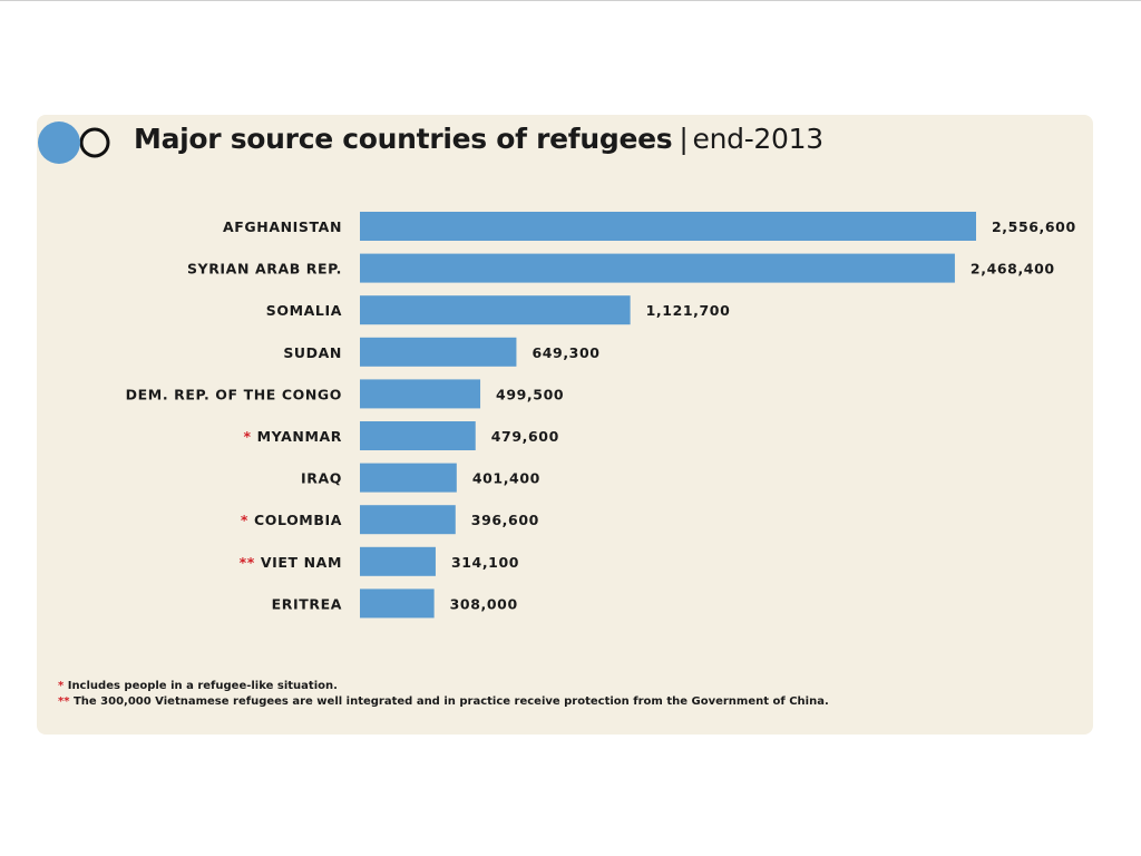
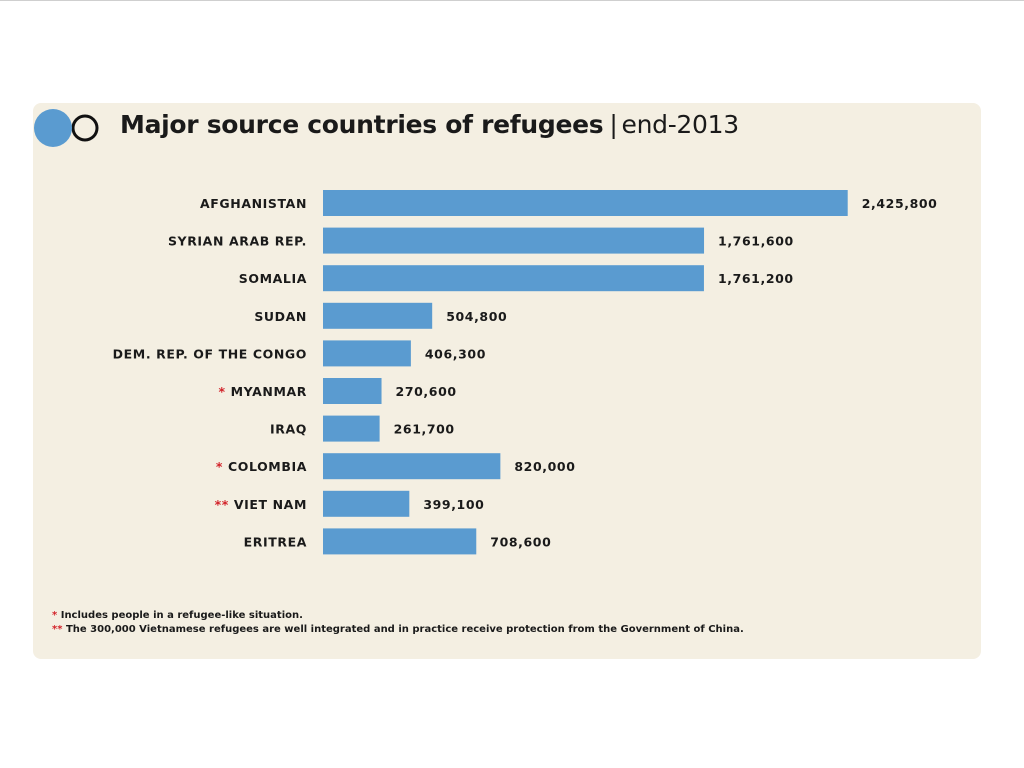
AFGHANISTAN: 2,556,600 -> 2,425,800
SYRIAN ARAB REP.: 2,468,400 -> 1,761,600
SOMALIA: 1,121,700 -> 1,761,200
SUDAN: 649,300 -> 504,800
DEM. REP. OF THE CONGO: 499,500 -> 406,300
MYANMAR: 479,600 -> 270,600
IRAQ: 401,400 -> 261,700
COLOMBIA: 396,600 -> 820,000
VIET NAM: 314,100 -> 399,100
ERITREA: 308,000 -> 708,600
